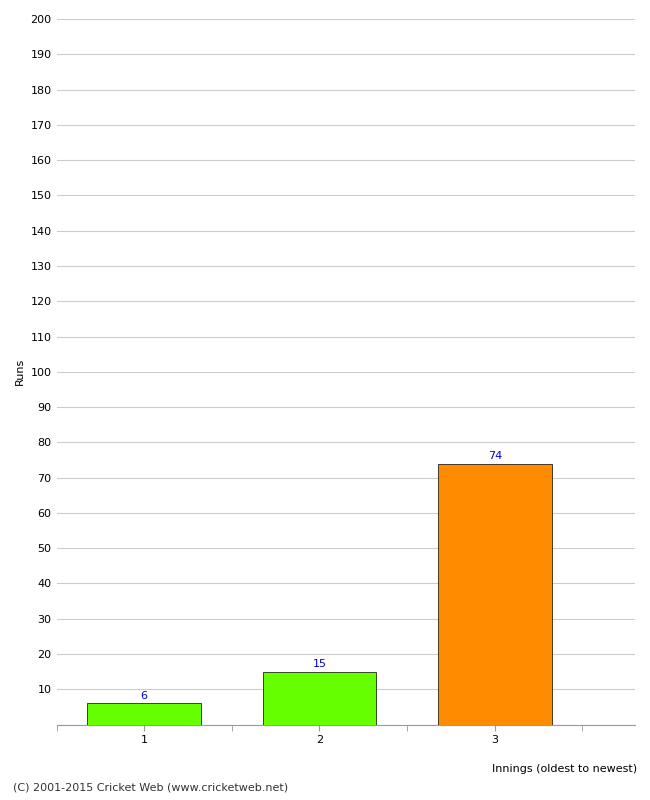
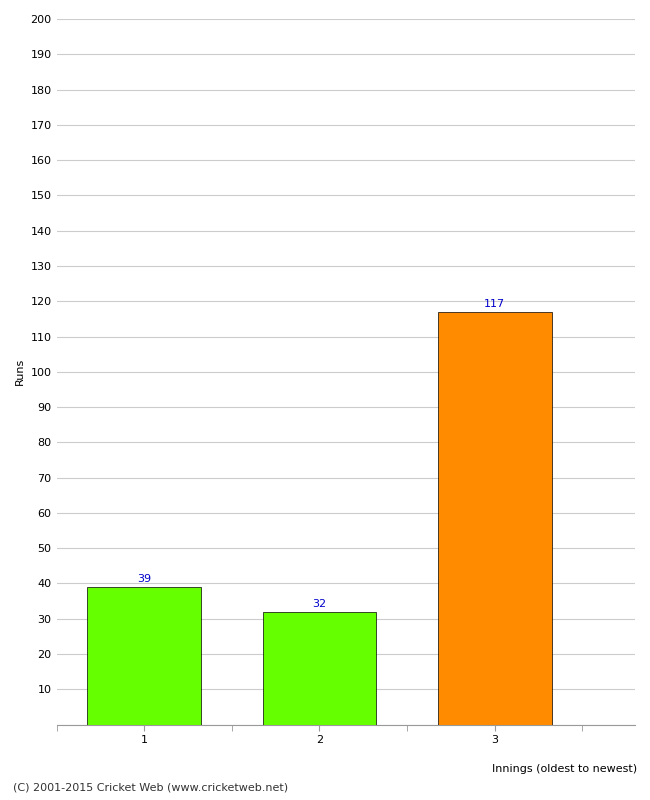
1: 6 -> 39
2: 15 -> 32
3: 74 -> 117
